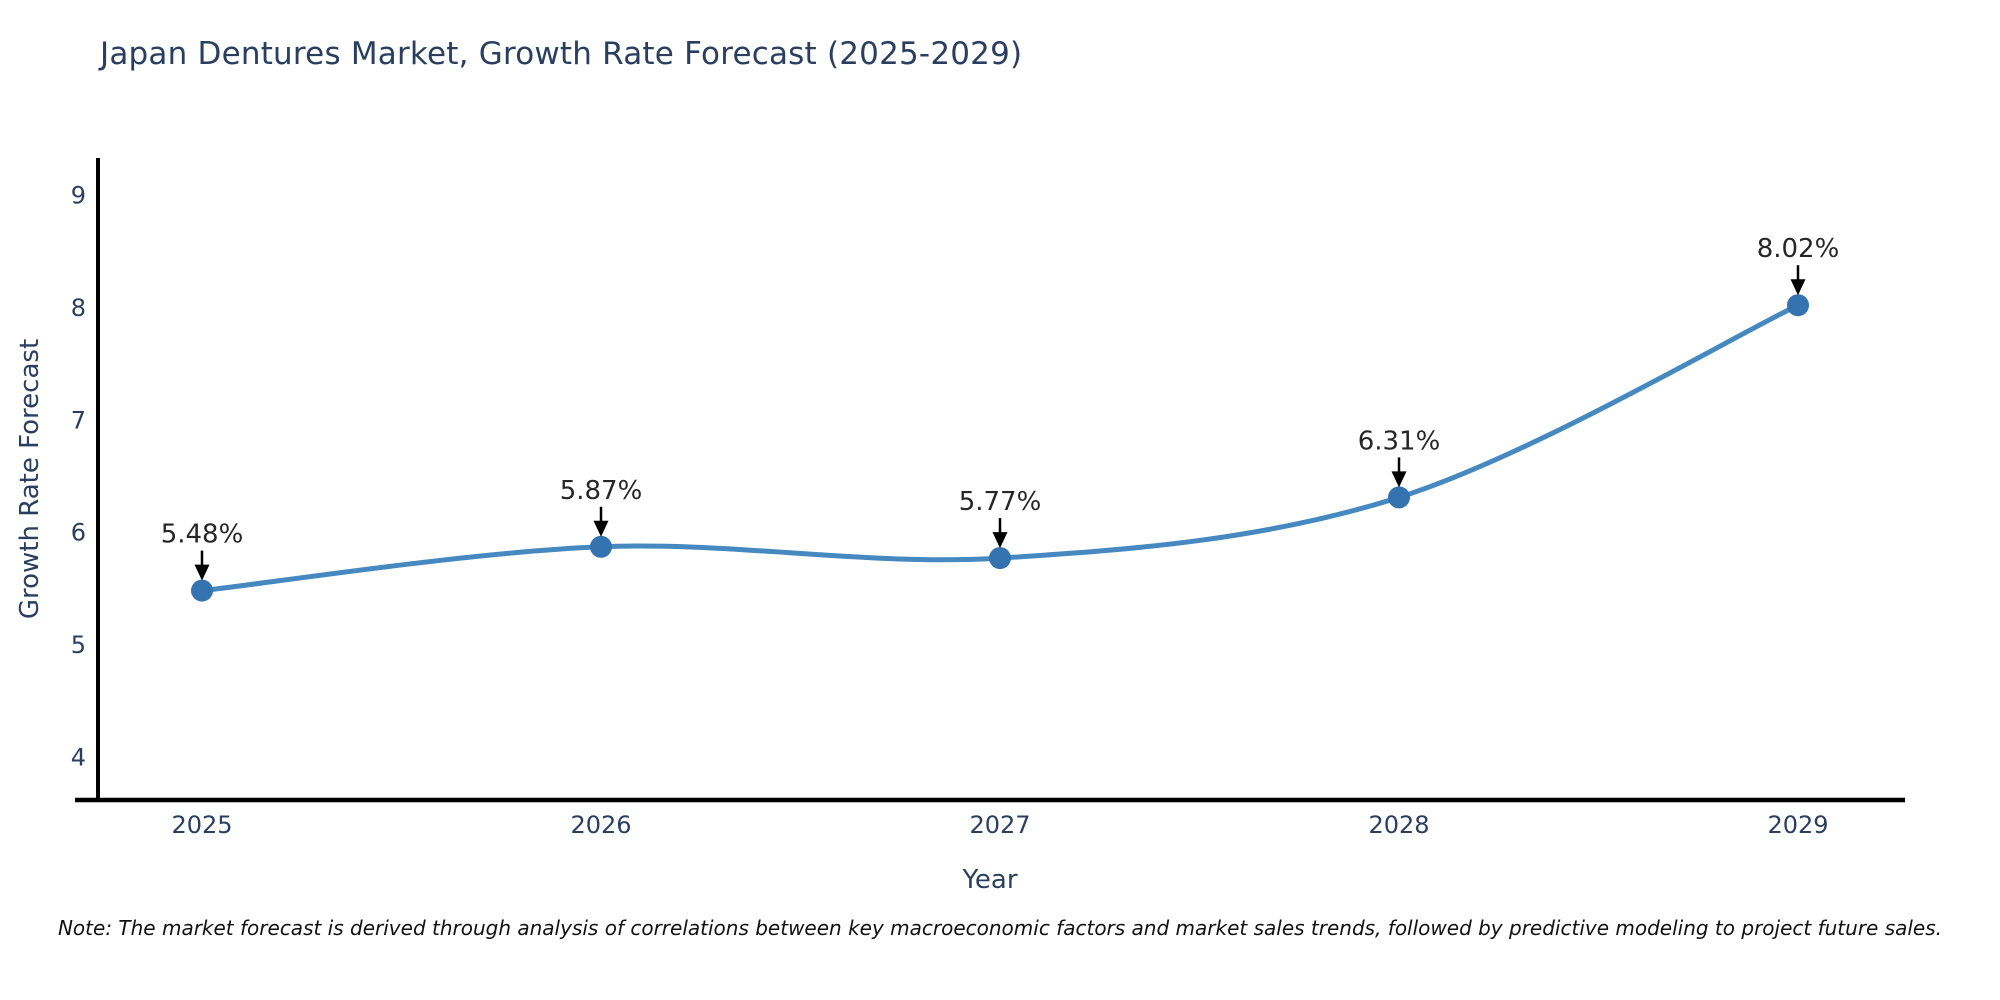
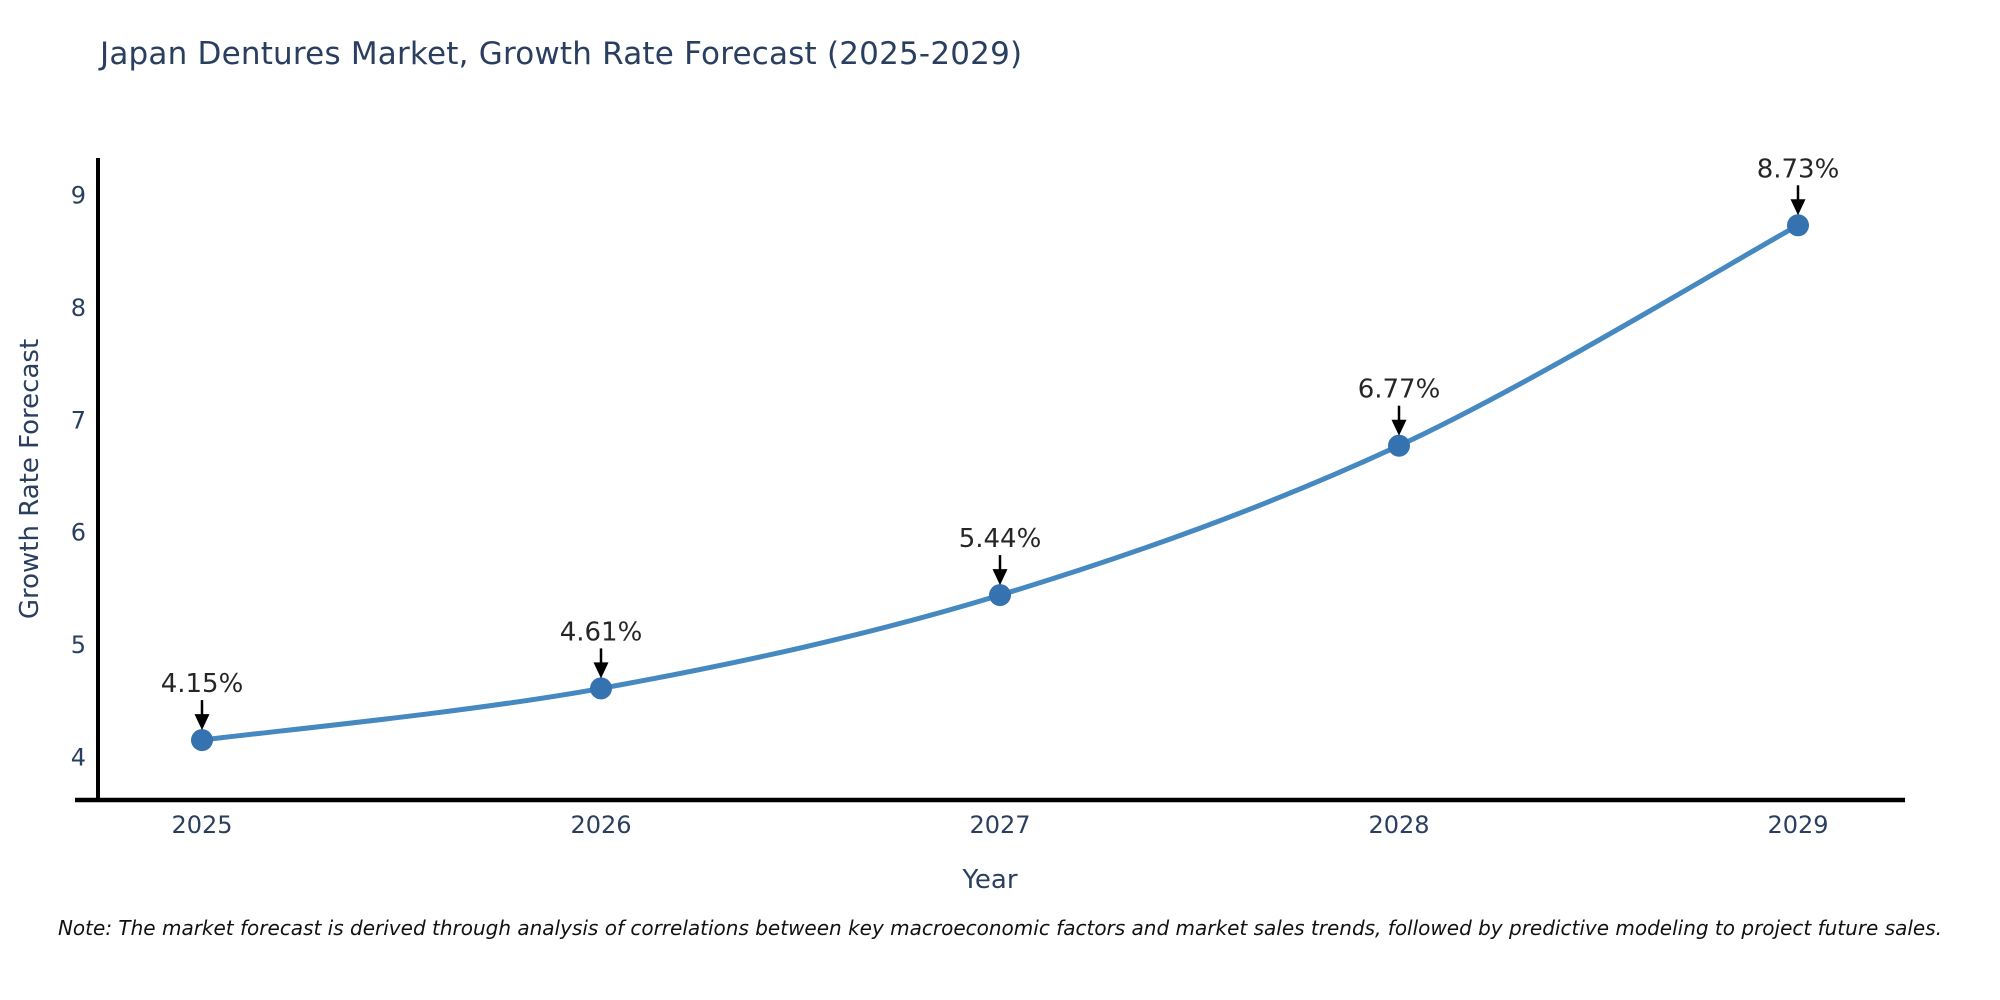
2025: 5.48% -> 4.15%
2026: 5.87% -> 4.61%
2027: 5.77% -> 5.44%
2028: 6.31% -> 6.77%
2029: 8.02% -> 8.73%
